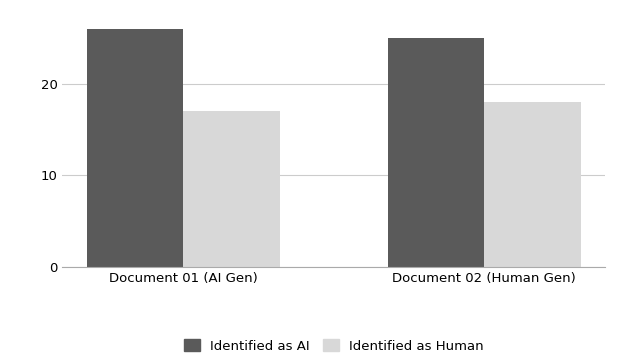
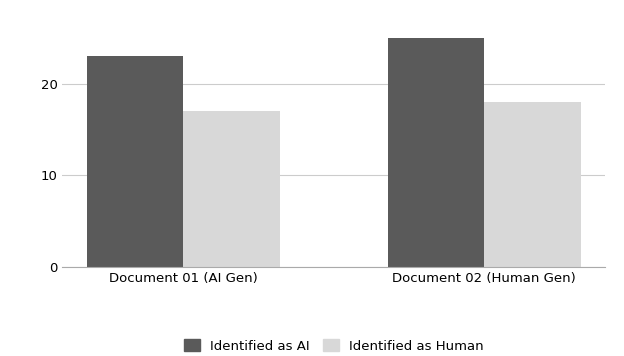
Identified as AI/Document 01 (AI Gen): 26 -> 23
